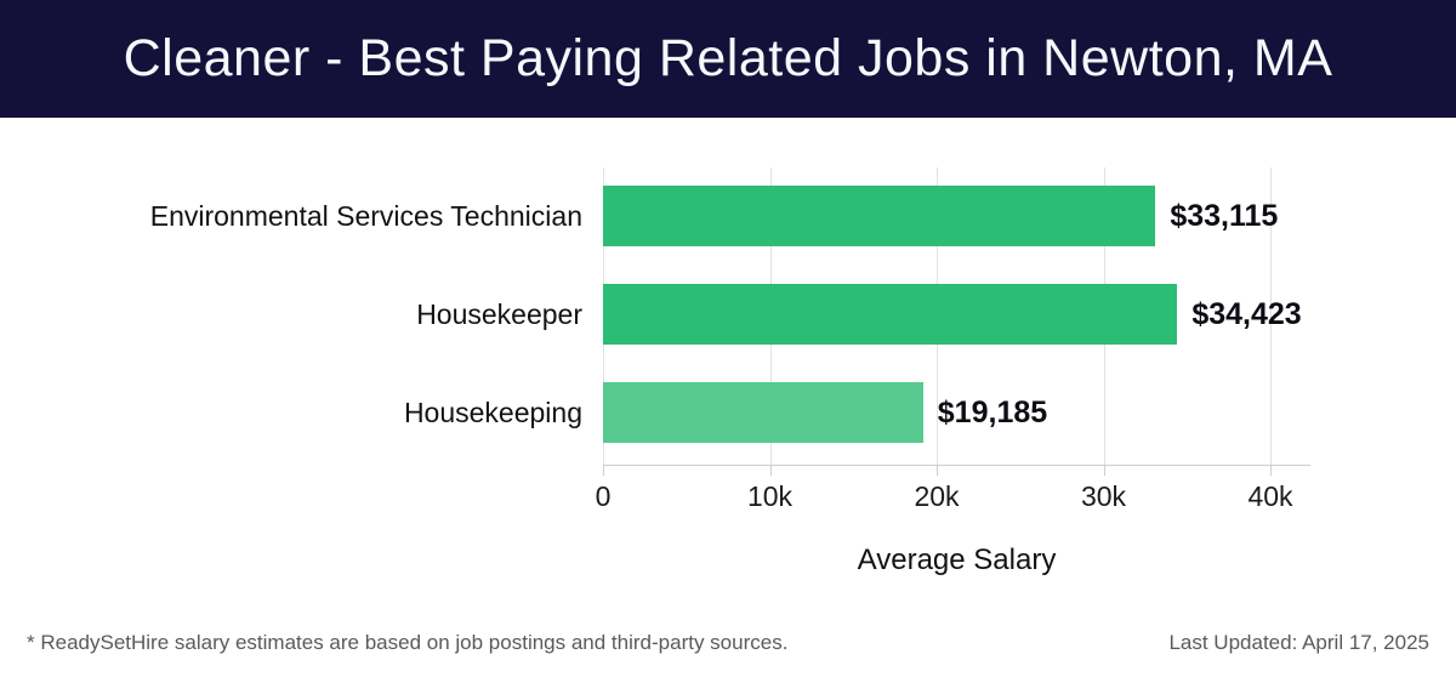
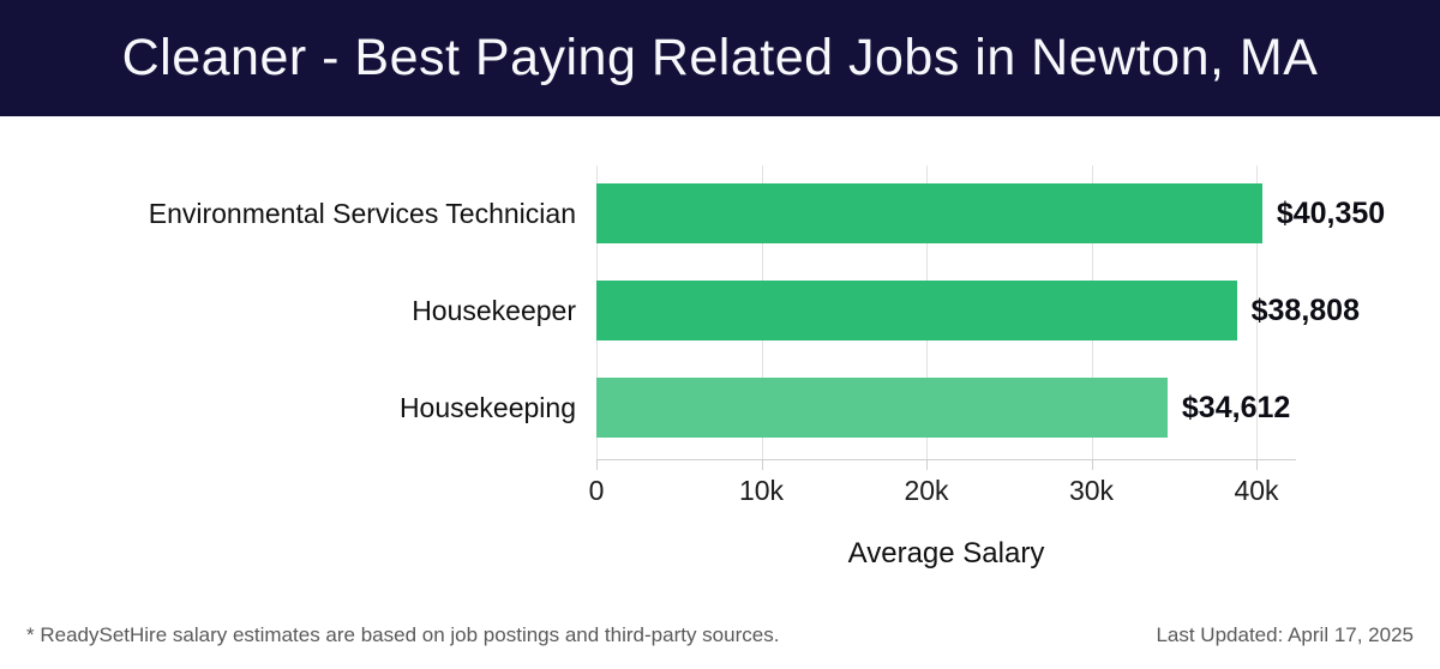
Environmental Services Technician: $33,115 -> $40,350
Housekeeper: $34,423 -> $38,808
Housekeeping: $19,185 -> $34,612
